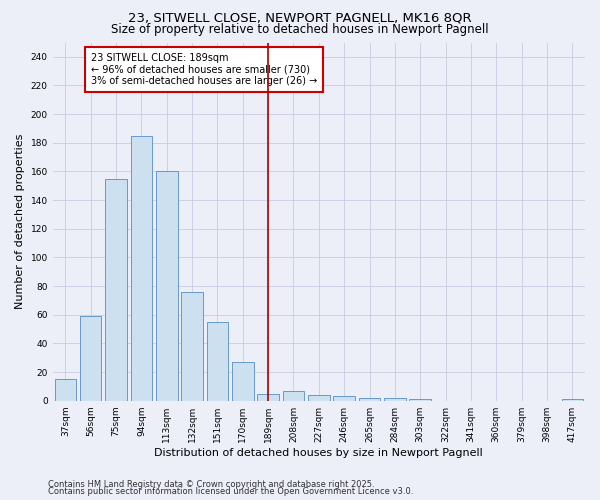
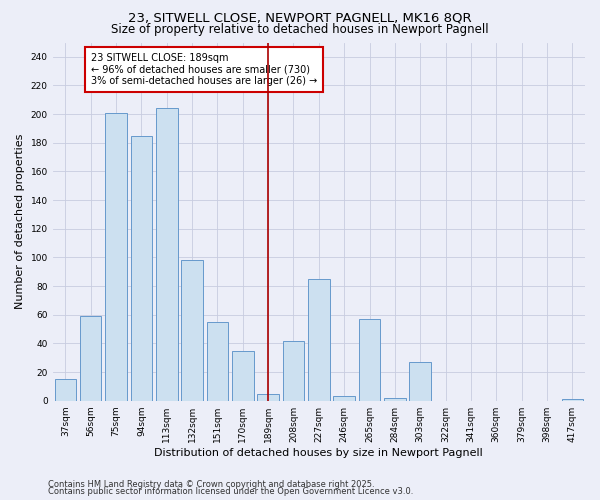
75sqm: 155 -> 201
113sqm: 160 -> 204
132sqm: 76 -> 98
170sqm: 27 -> 35
208sqm: 7 -> 42
227sqm: 4 -> 85
265sqm: 2 -> 57
303sqm: 1 -> 27
